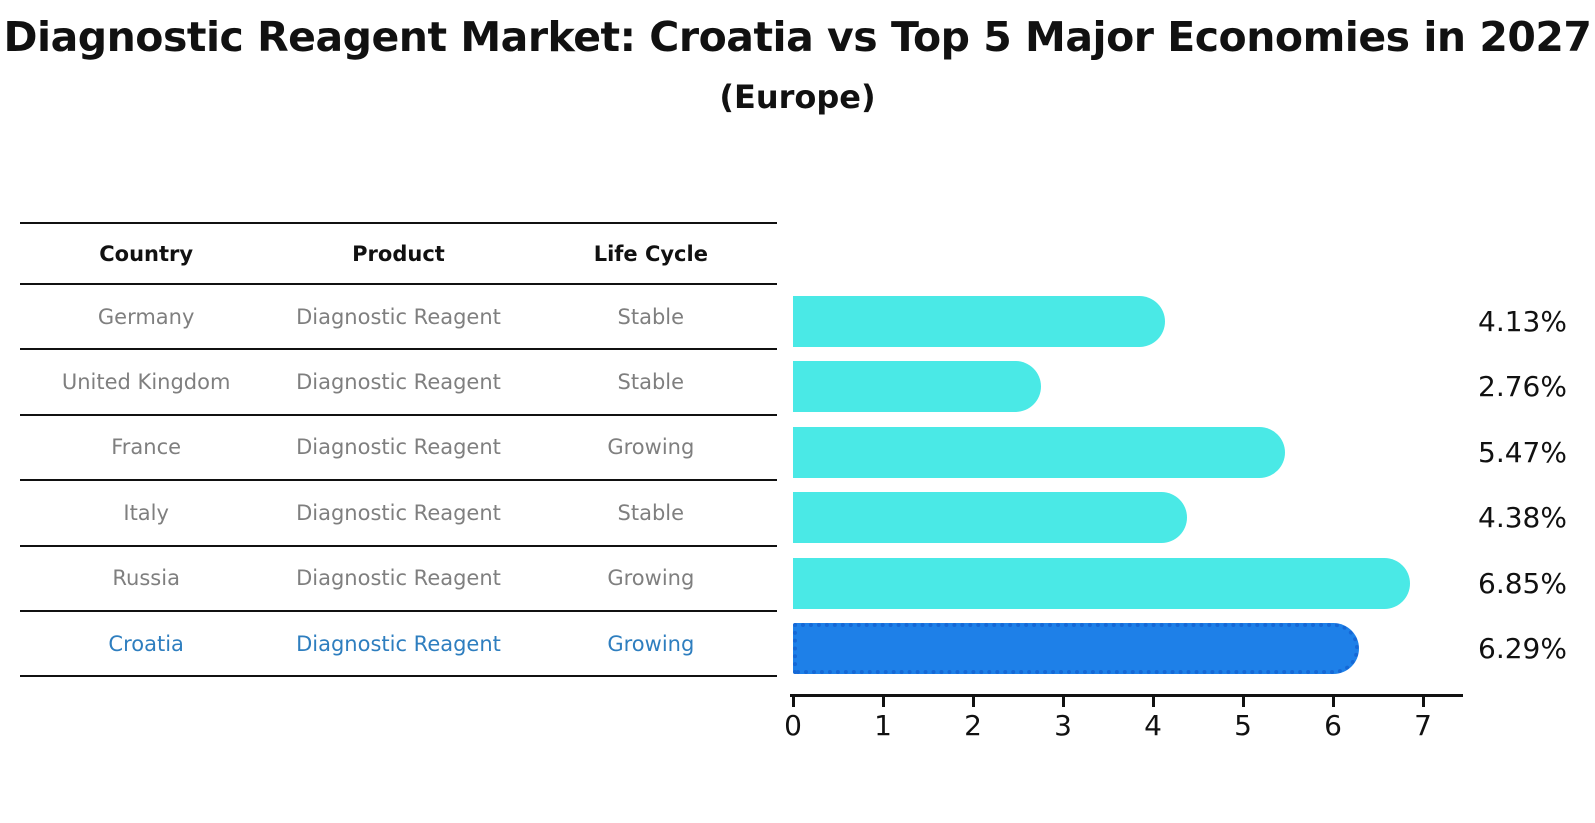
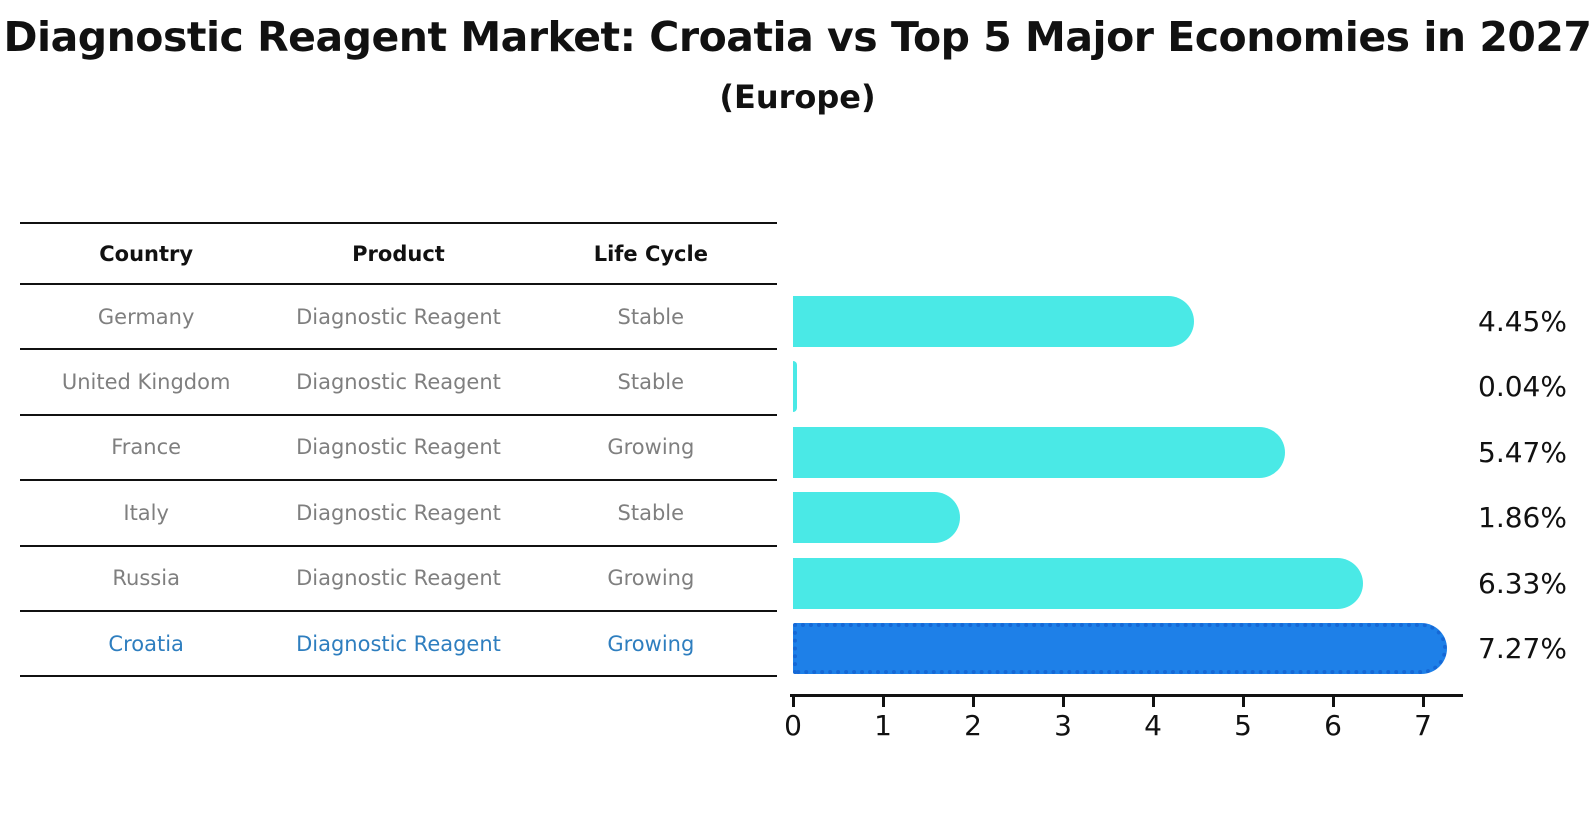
Germany: 4.13% -> 4.45%
United Kingdom: 2.76% -> 0.04%
Italy: 4.38% -> 1.86%
Russia: 6.85% -> 6.33%
Croatia: 6.29% -> 7.27%
